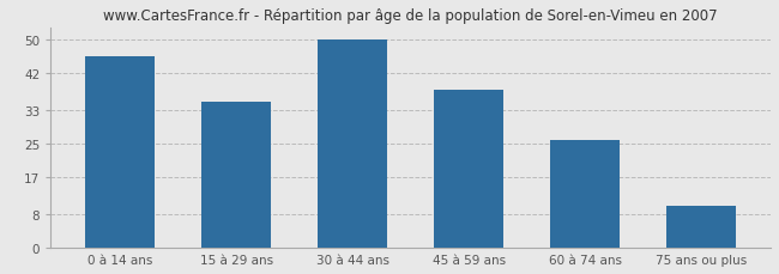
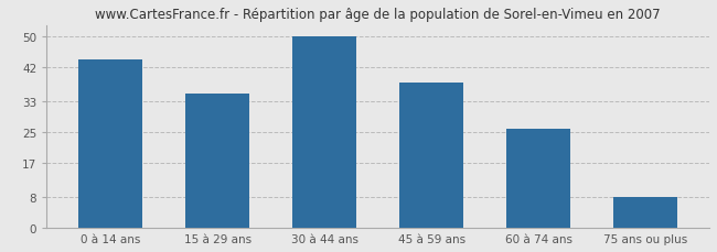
0 à 14 ans: 46 -> 44
75 ans ou plus: 10 -> 8
